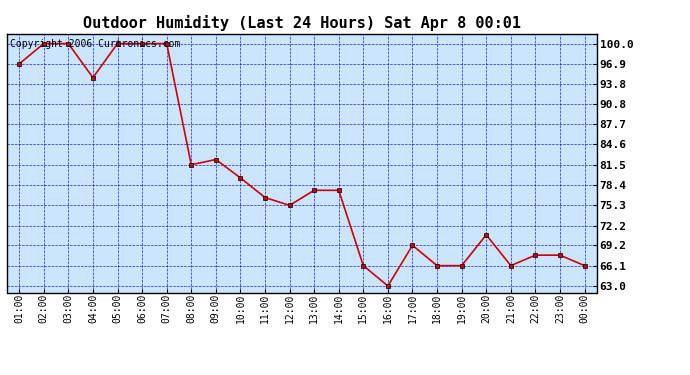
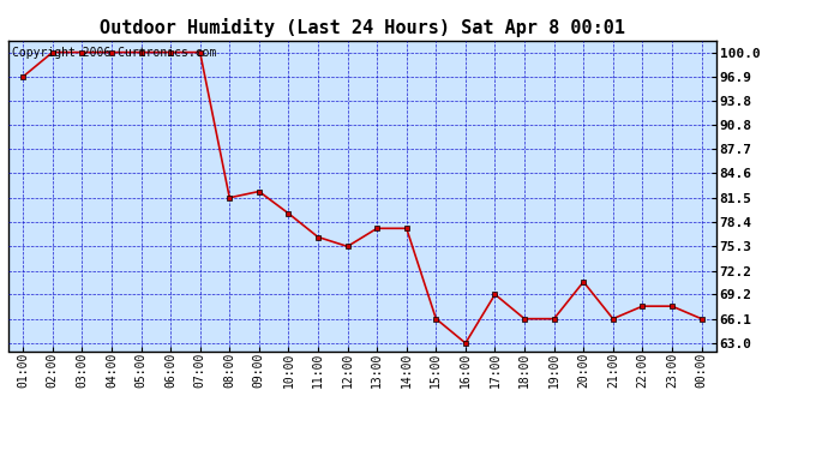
04:00: 94.8 -> 100.0
